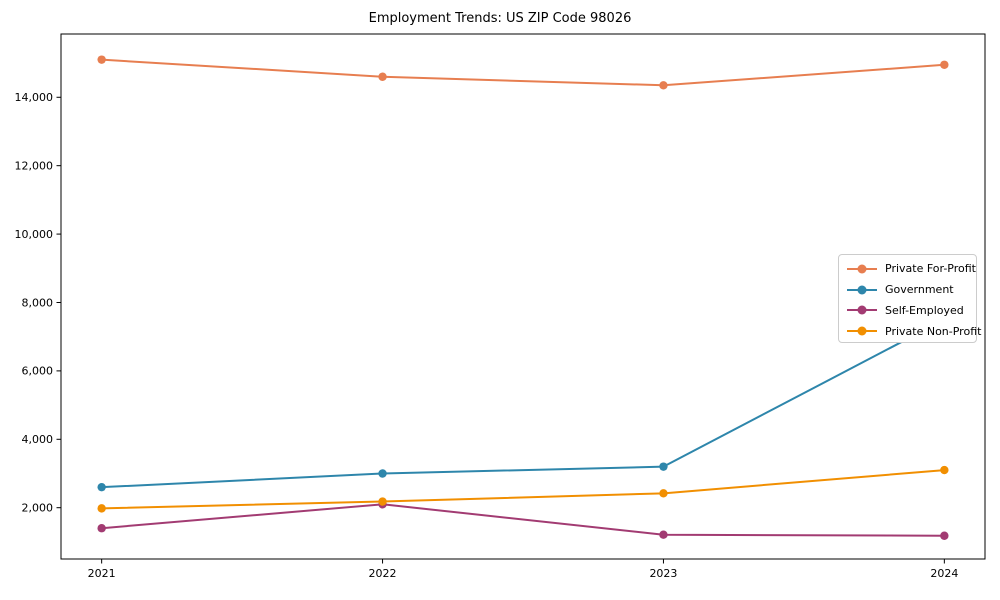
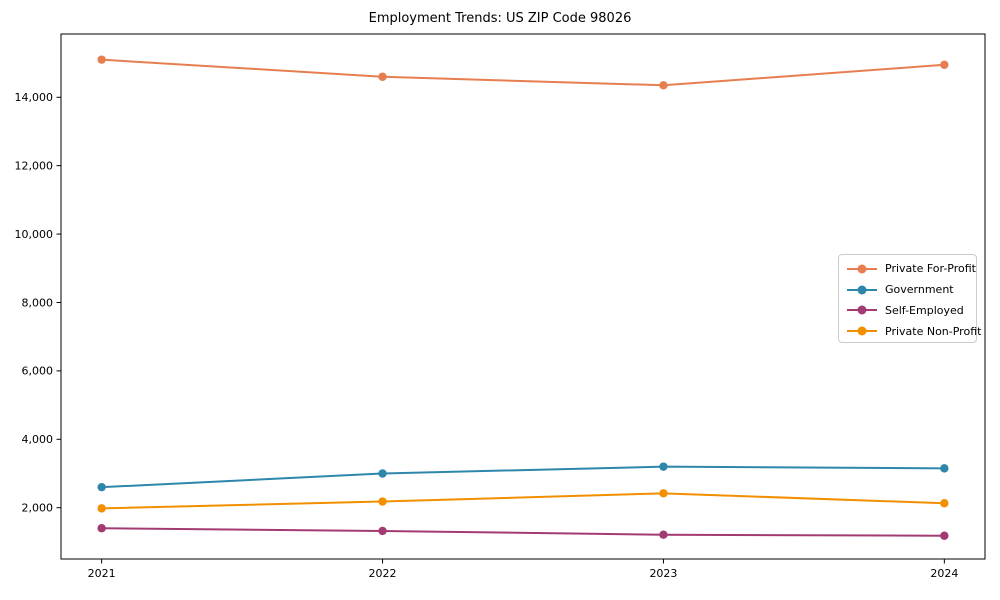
Self-Employed/2022: 2100 -> 1300
Government/2024: 7500 -> 3200
Private Non-Profit/2024: 3100 -> 2100
